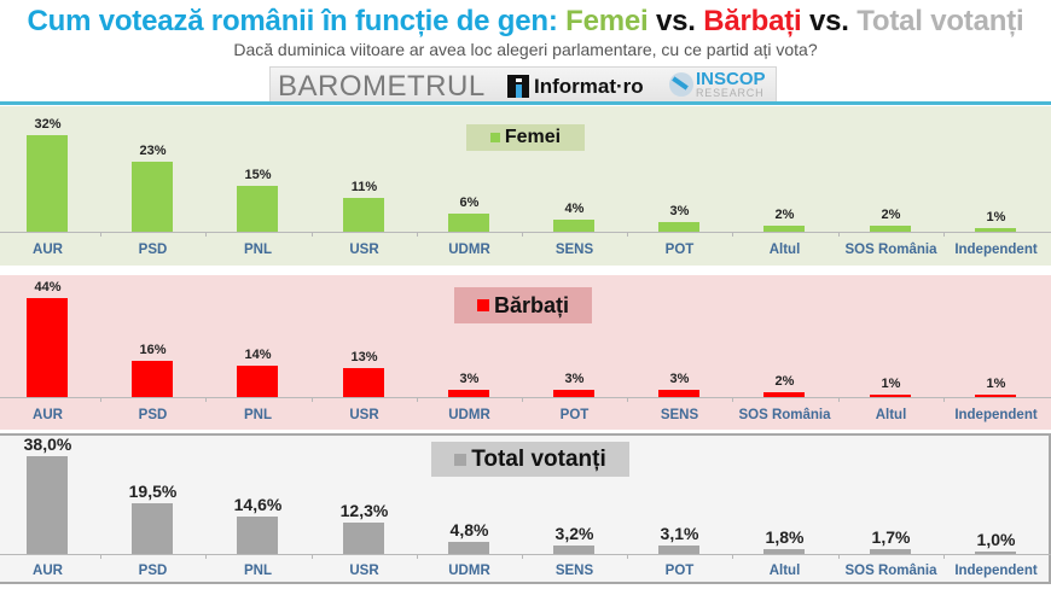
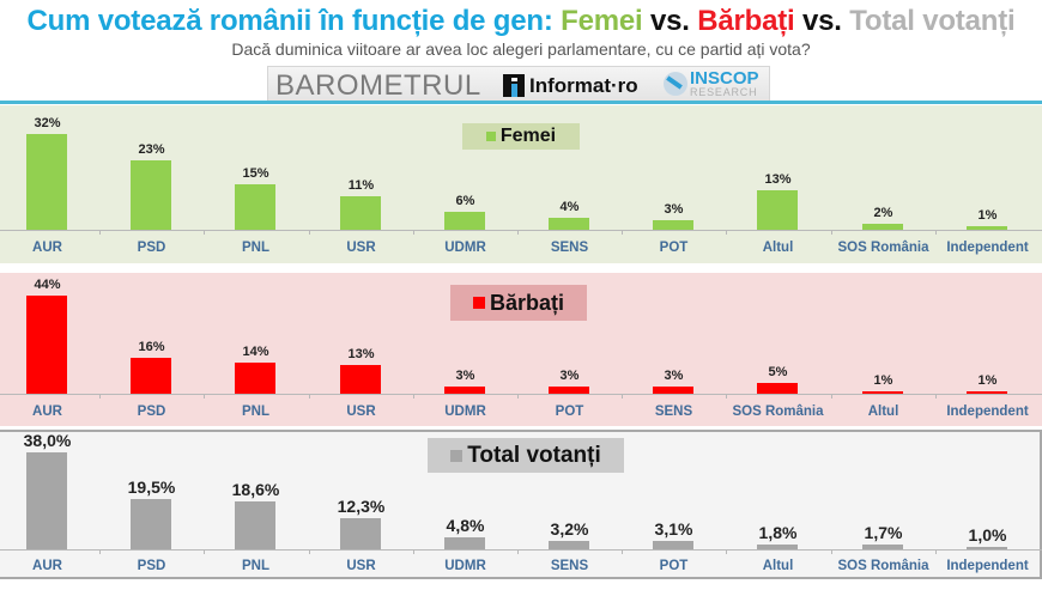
Femei/Altul: 2% -> 13%
Bărbați/SOS România: 2% -> 5%
Total votanți/PNL: 14,6% -> 18,6%
